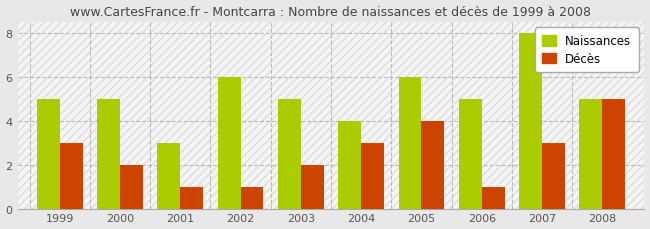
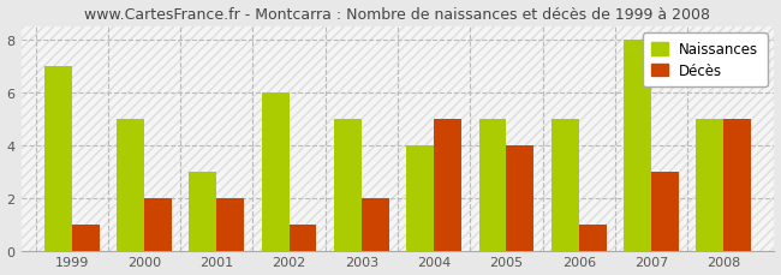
Naissances/1999: 5 -> 7
Décès/1999: 3 -> 1
Décès/2001: 1 -> 2
Décès/2004: 3 -> 5
Naissances/2005: 6 -> 5
